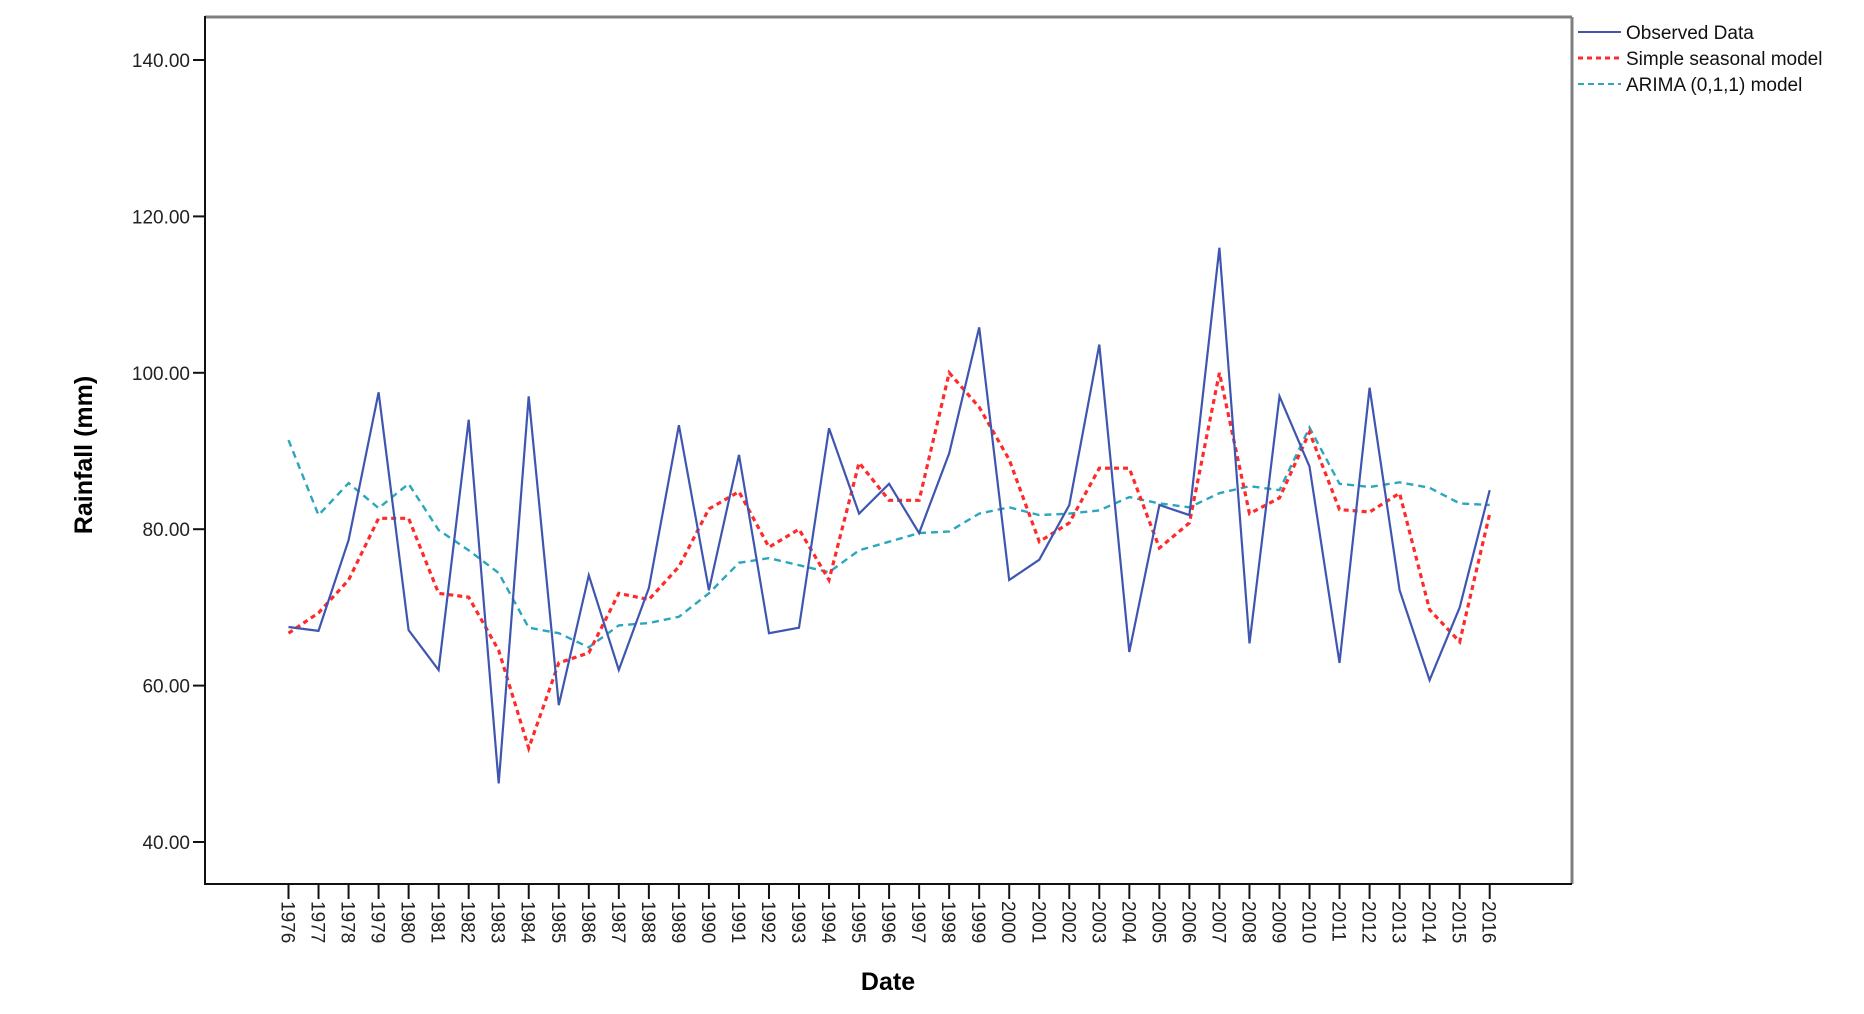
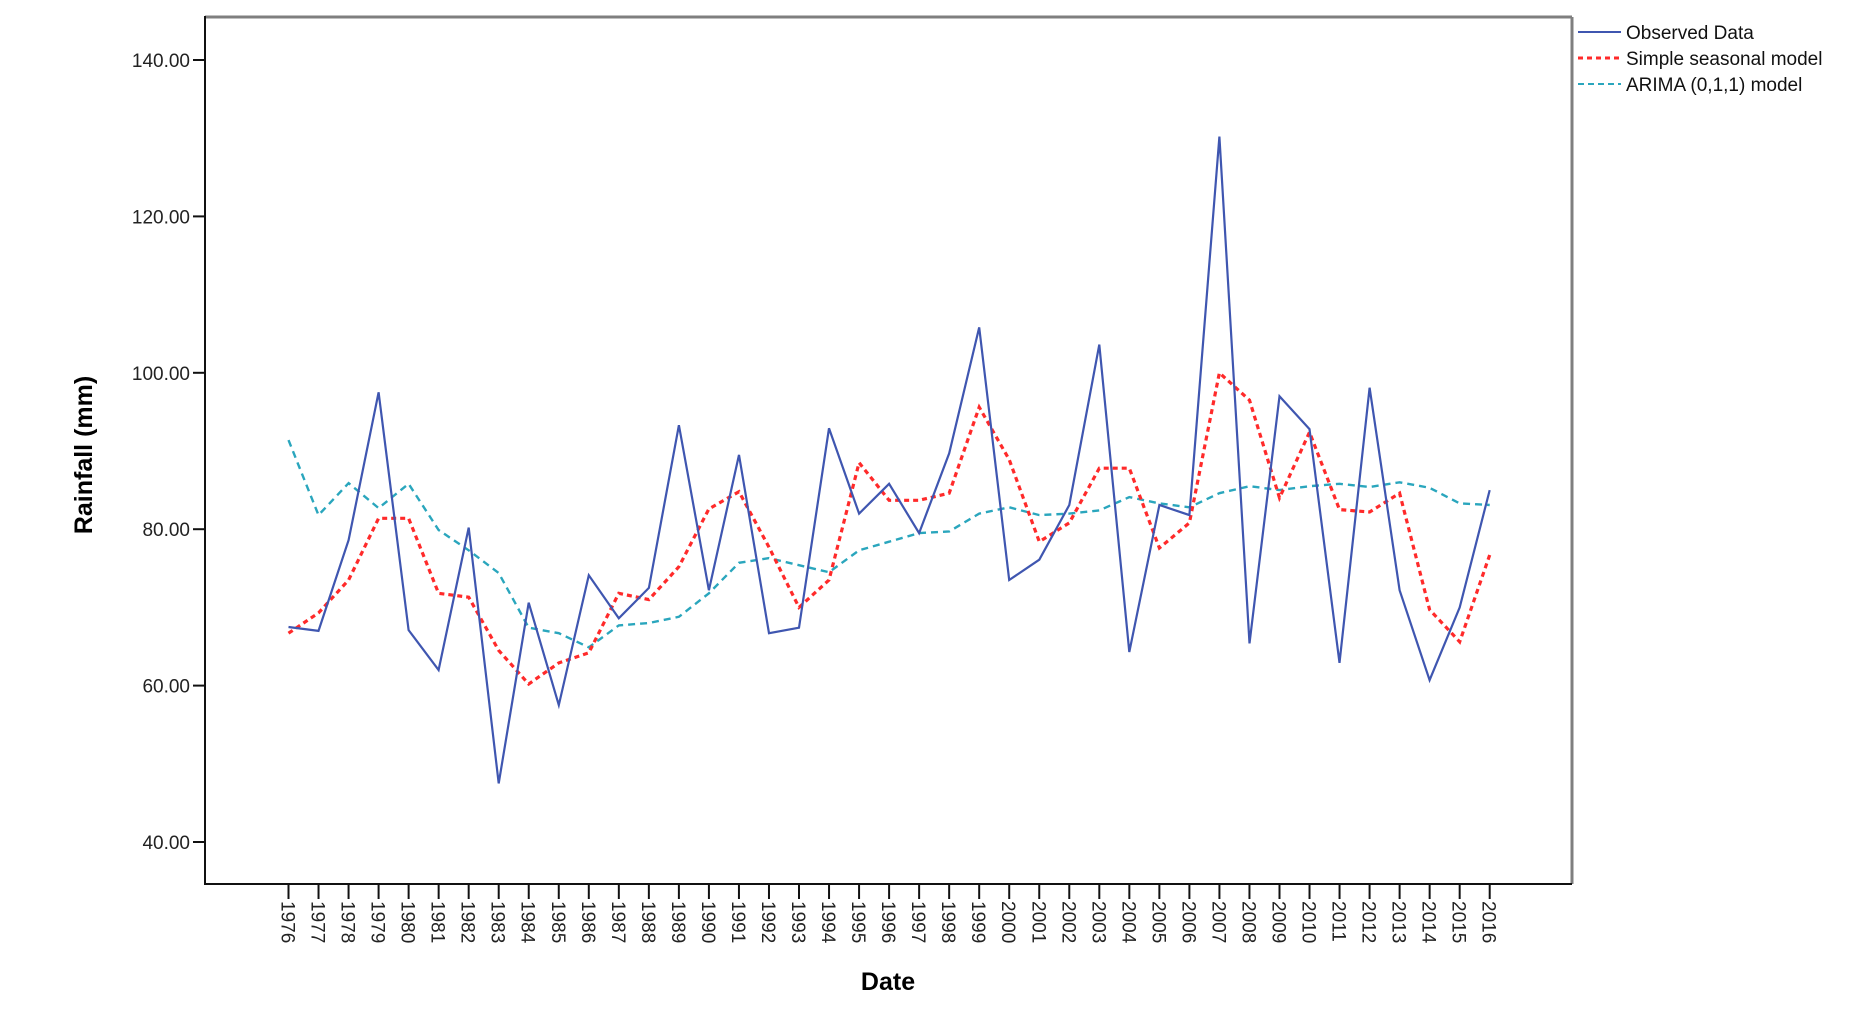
Observed Data/1982: 94 -> 80
Observed Data/1984: 97 -> 71
Simple seasonal model/1984: 52 -> 60
Observed Data/1987: 62 -> 69
Simple seasonal model/1993: 80 -> 70
Simple seasonal model/1998: 100 -> 85
Observed Data/2007: 116 -> 130
Simple seasonal model/2008: 82 -> 96
Observed Data/2010: 88 -> 93
ARIMA (0,1,1) model/2010: 93 -> 86
Simple seasonal model/2016: 82 -> 77
